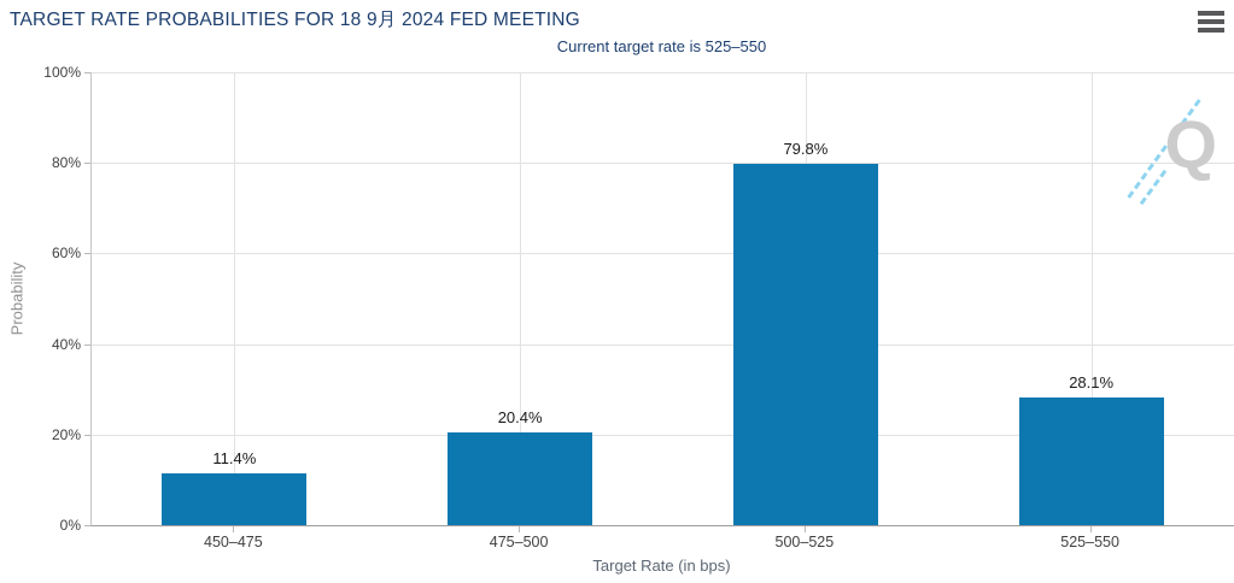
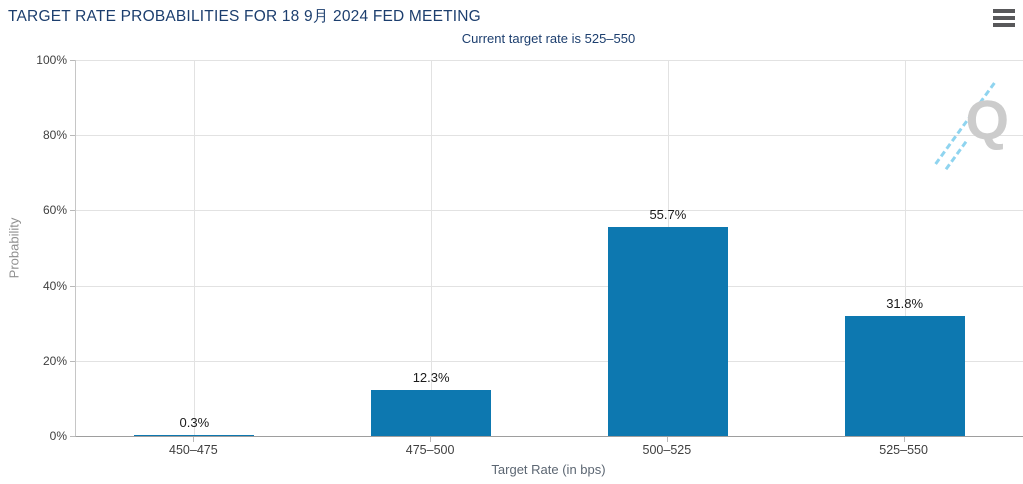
450–475: 11.4% -> 0.3%
475–500: 20.4% -> 12.3%
500–525: 79.8% -> 55.7%
525–550: 28.1% -> 31.8%
